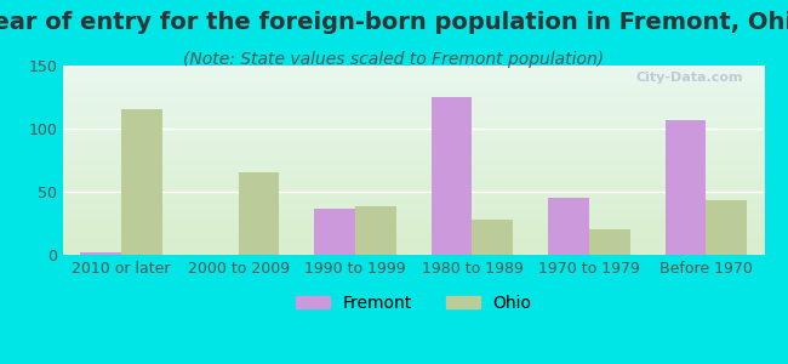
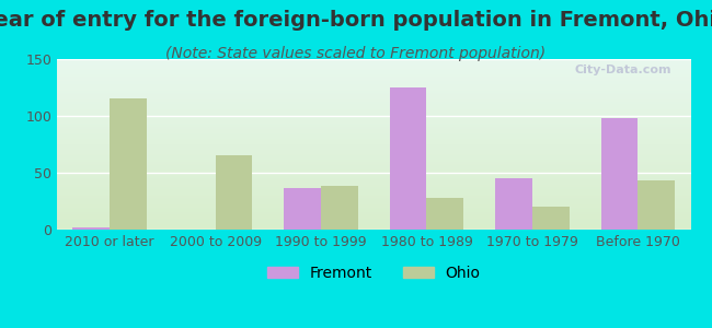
Fremont/Before 1970: 107 -> 98
